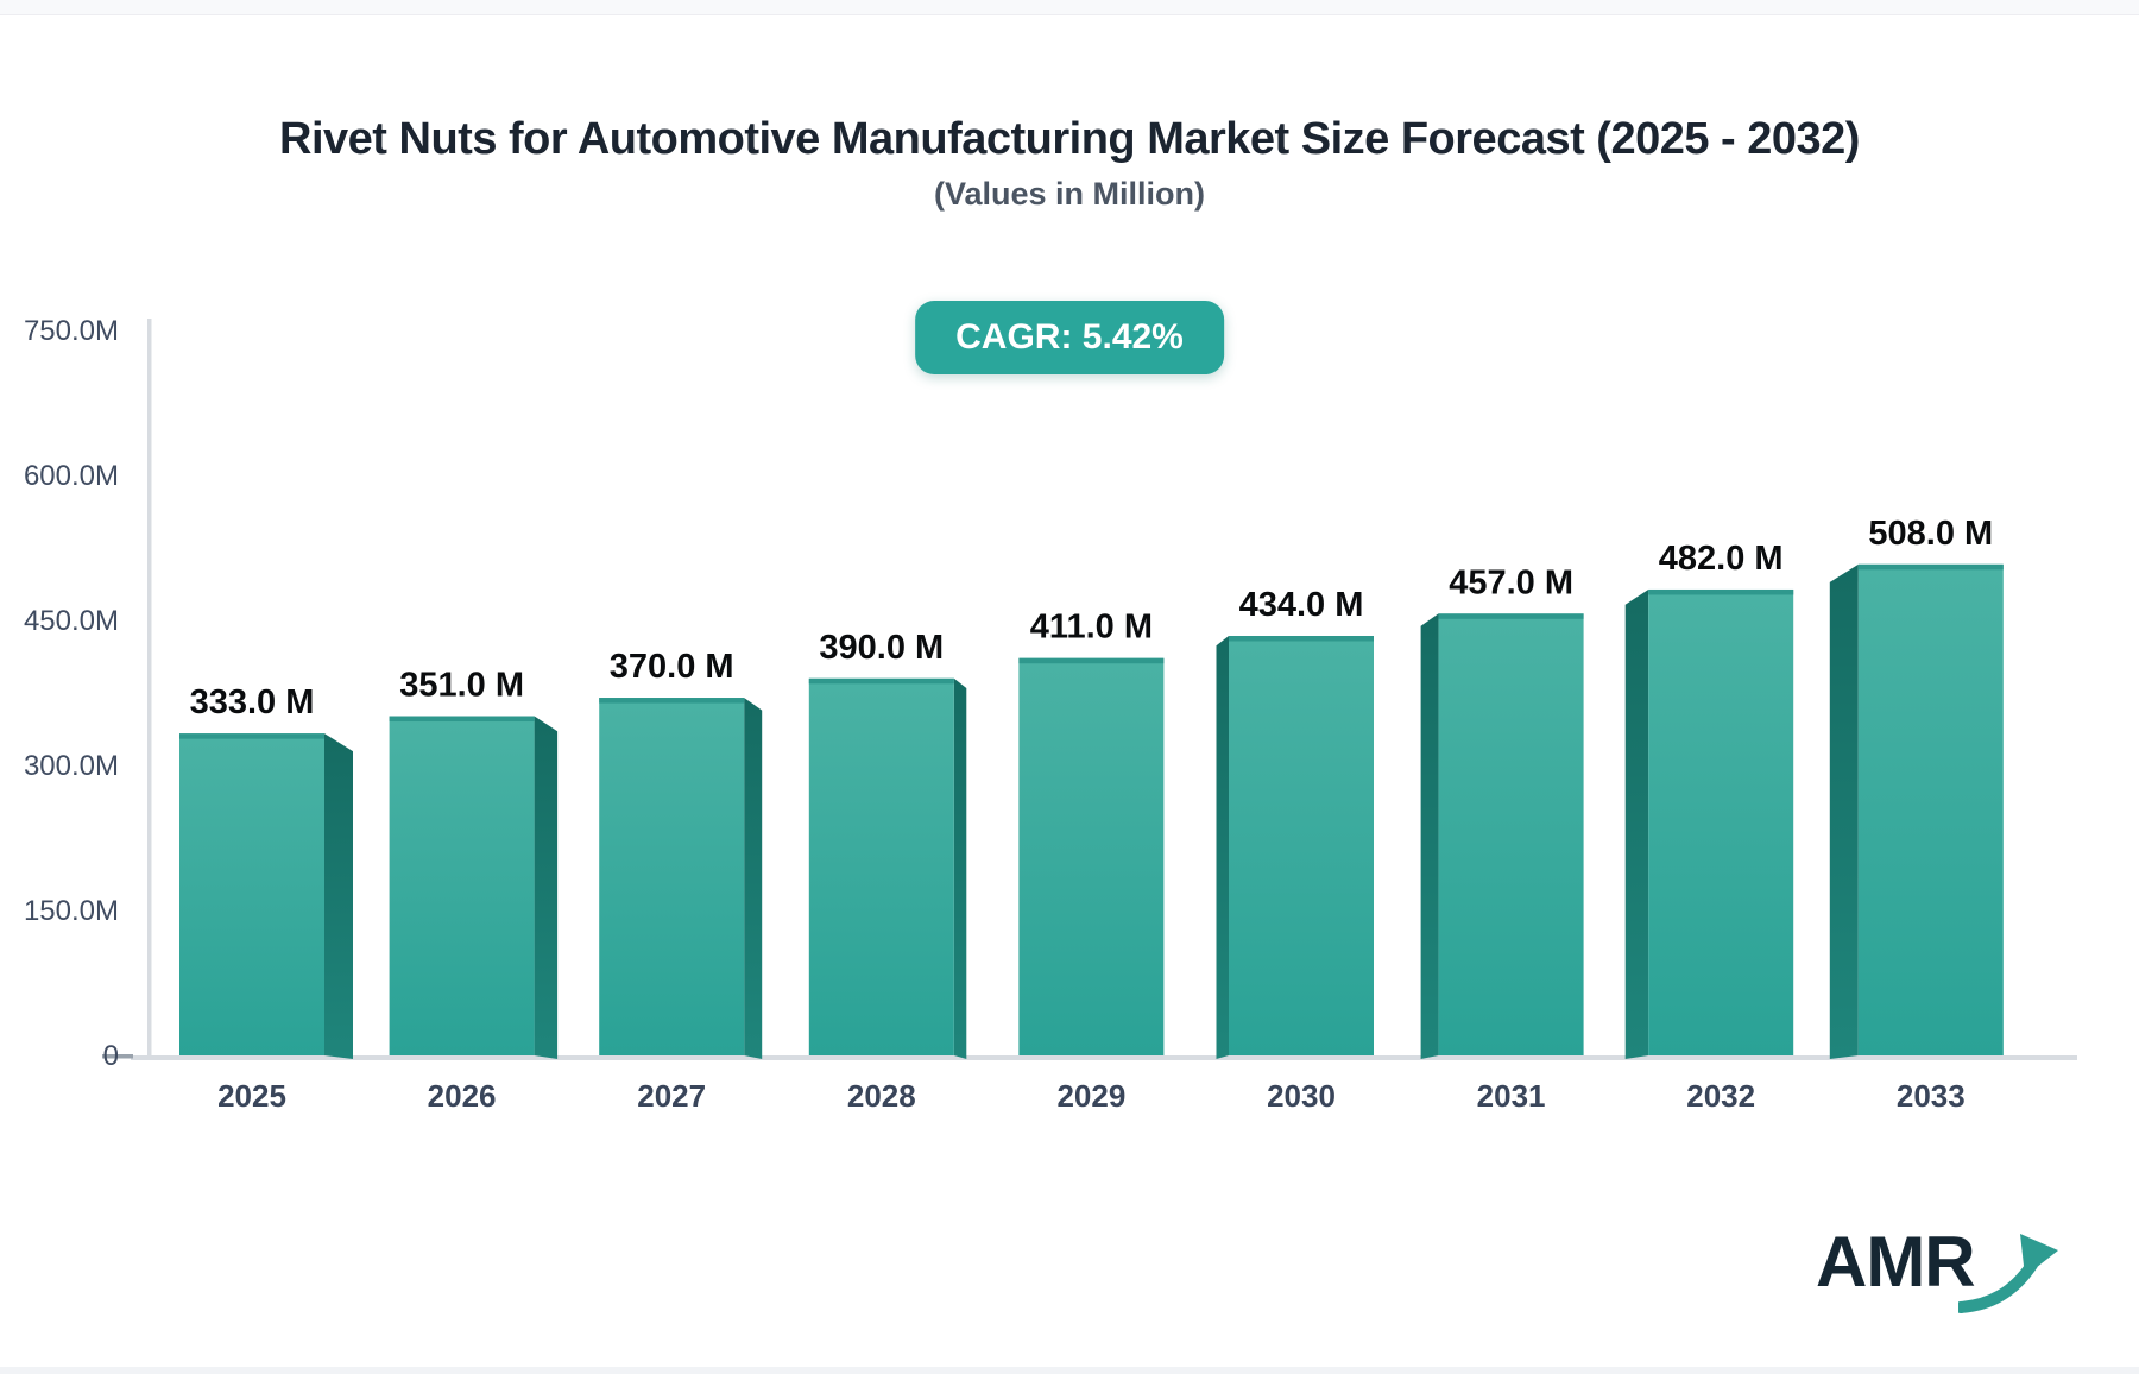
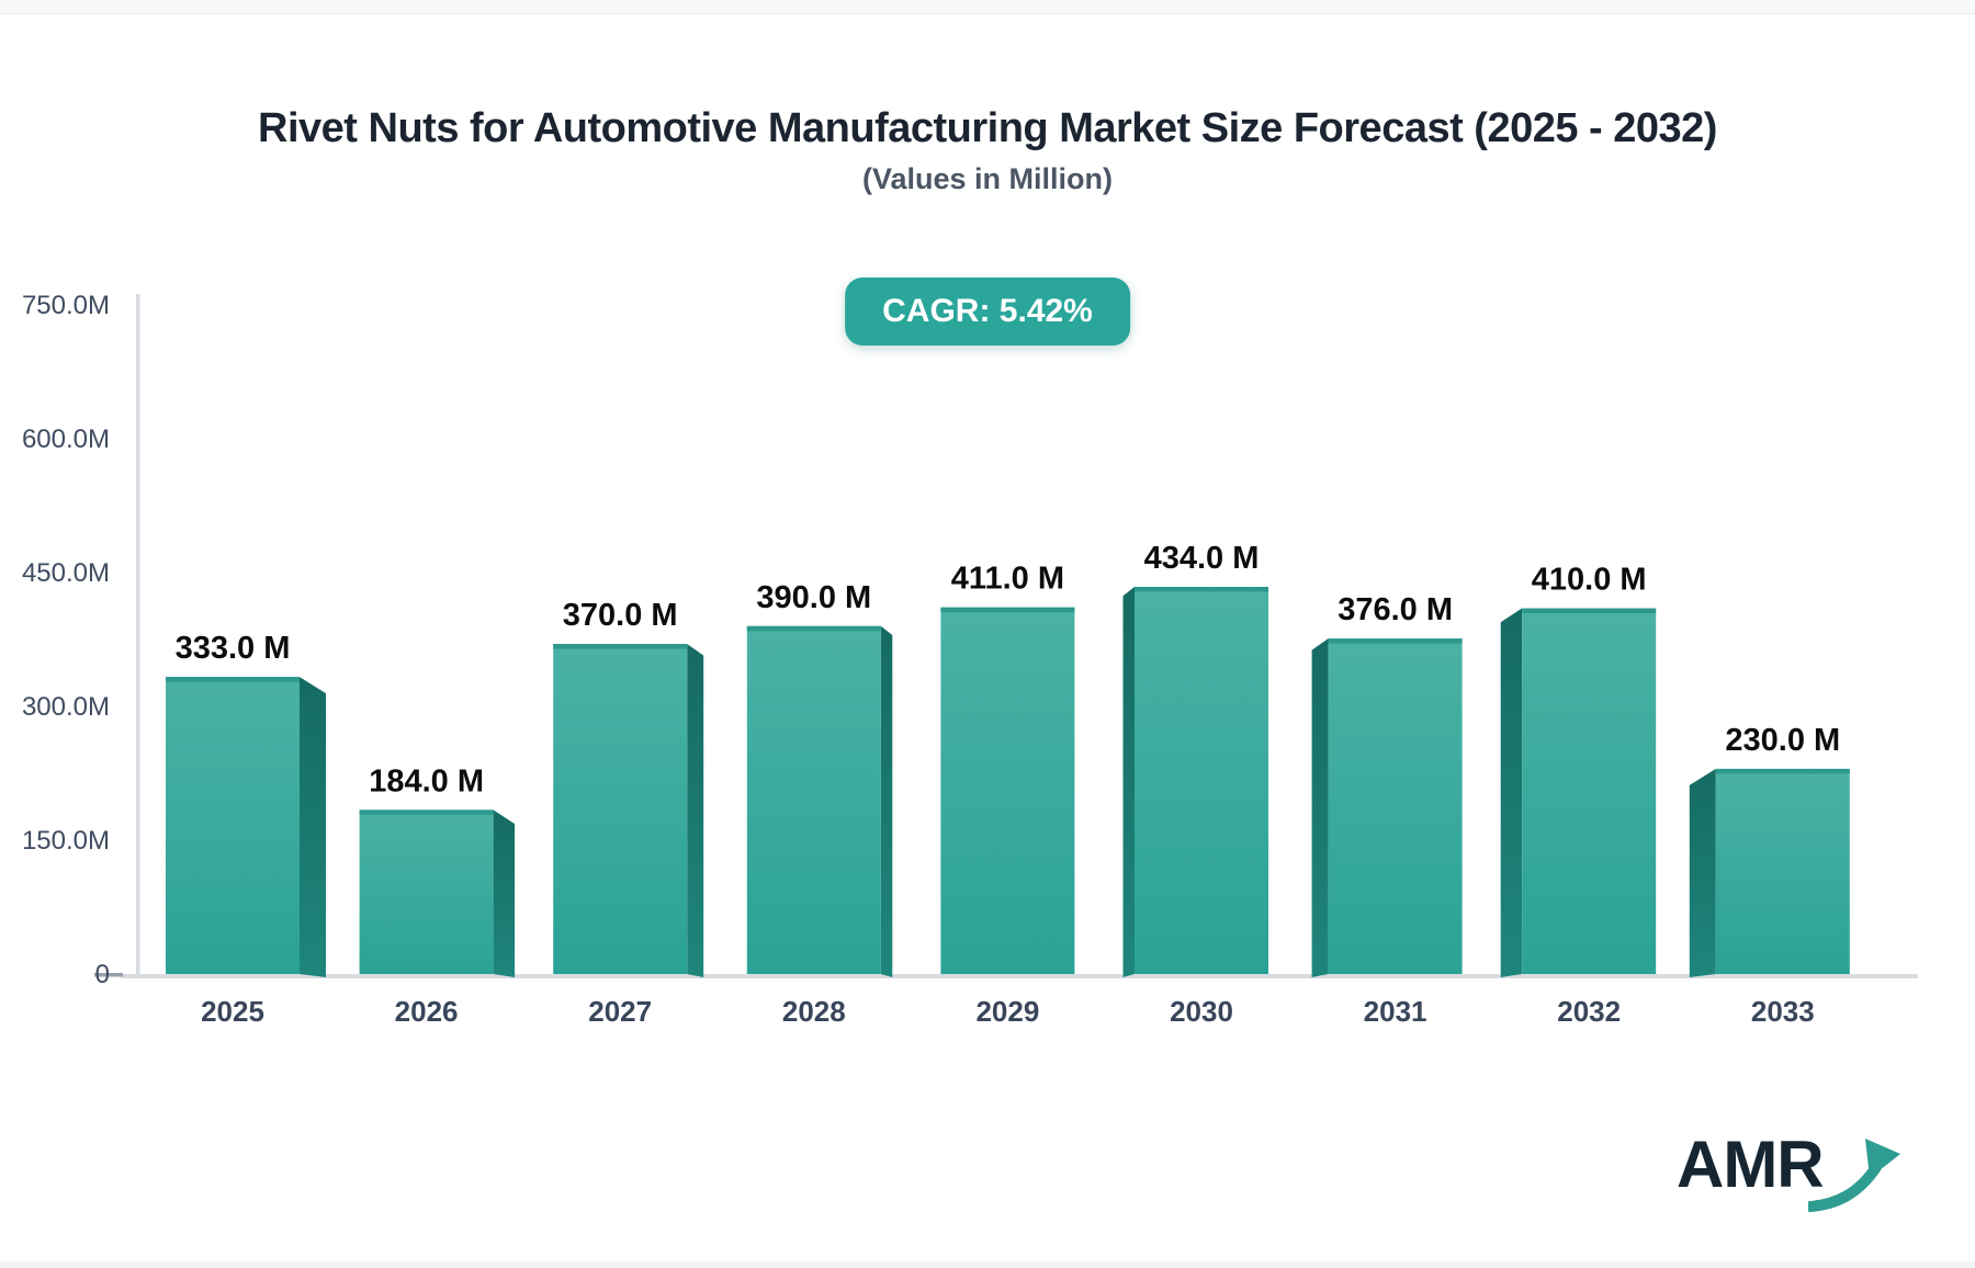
2026: 351.0 -> 184.0
2031: 457.0 -> 376.0
2032: 482.0 -> 410.0
2033: 508.0 -> 230.0
